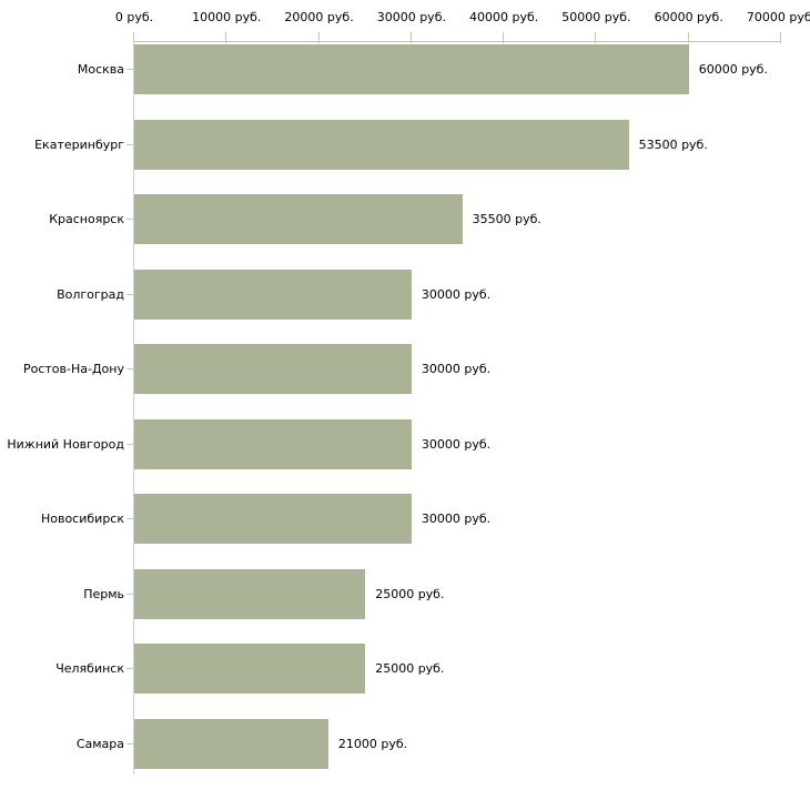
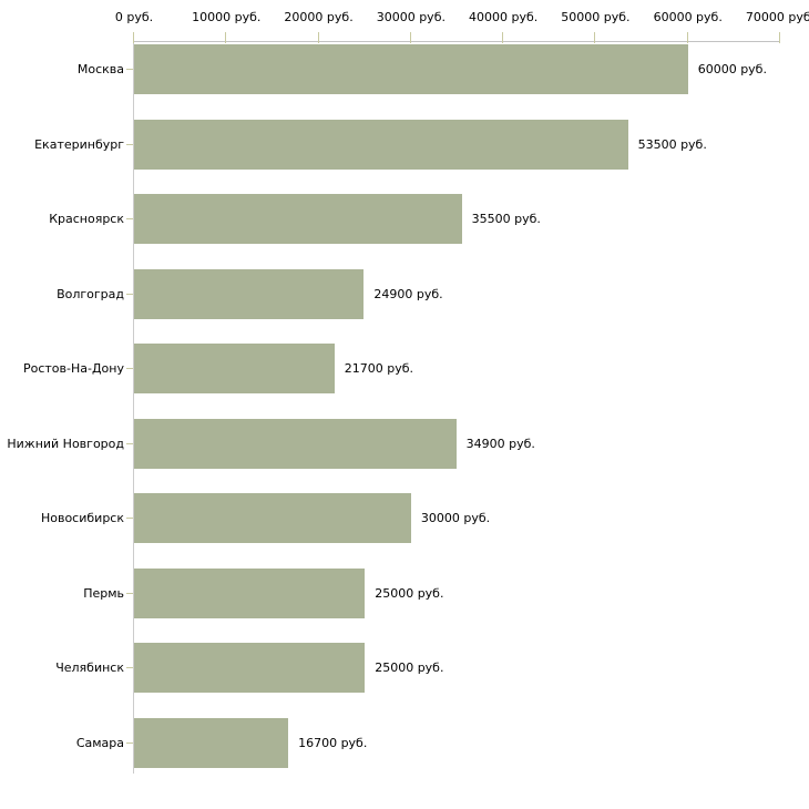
Волгоград: 30000 -> 24900
Ростов-На-Дону: 30000 -> 21700
Нижний Новгород: 30000 -> 34900
Самара: 21000 -> 16700
